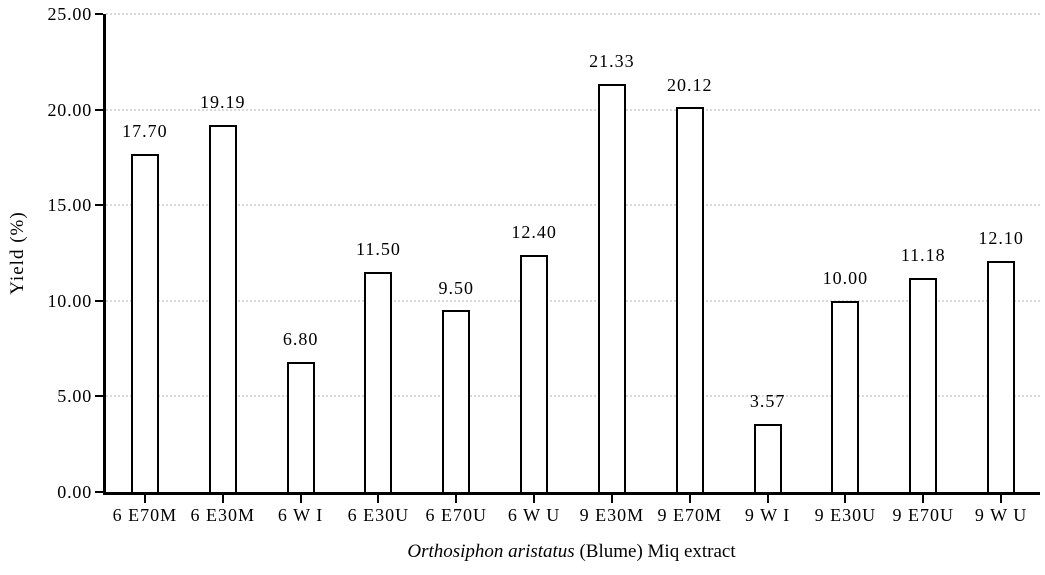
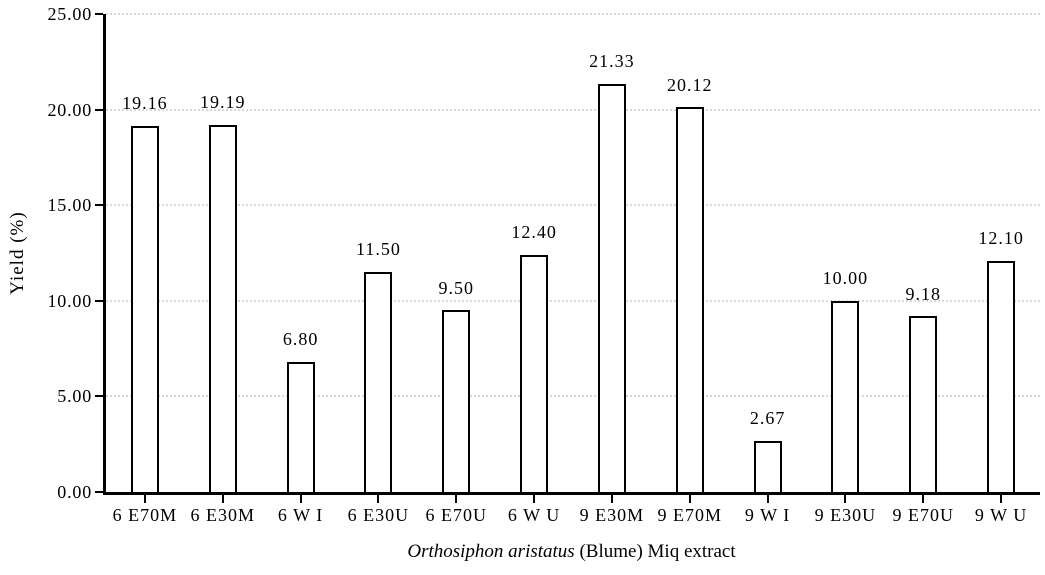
6 E70M: 17.70 -> 19.16
9 W I: 3.57 -> 2.67
9 E70U: 11.18 -> 9.18
